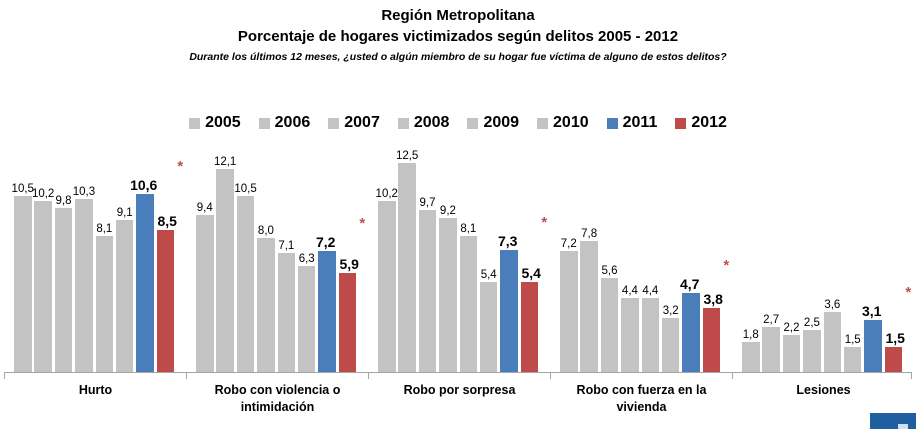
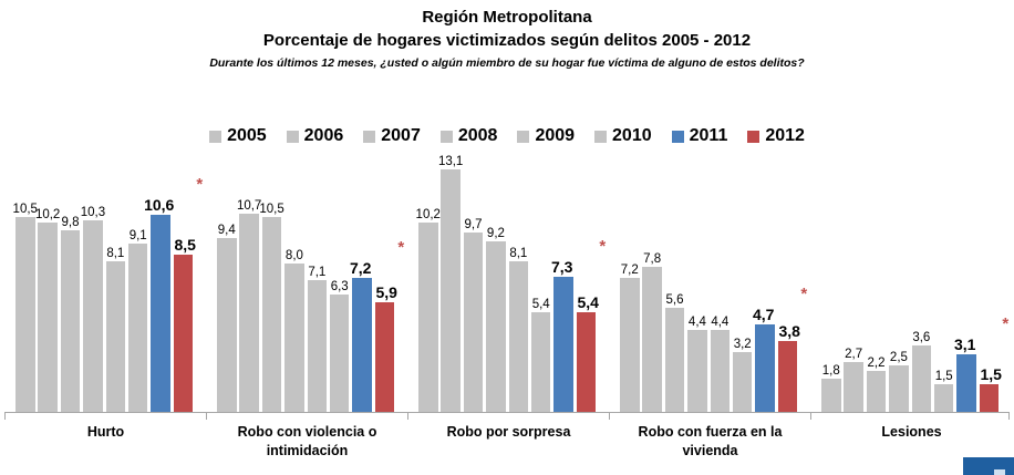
2006/Robo con violencia o intimidación: 12,1 -> 10,7
2006/Robo por sorpresa: 12,5 -> 13,1
